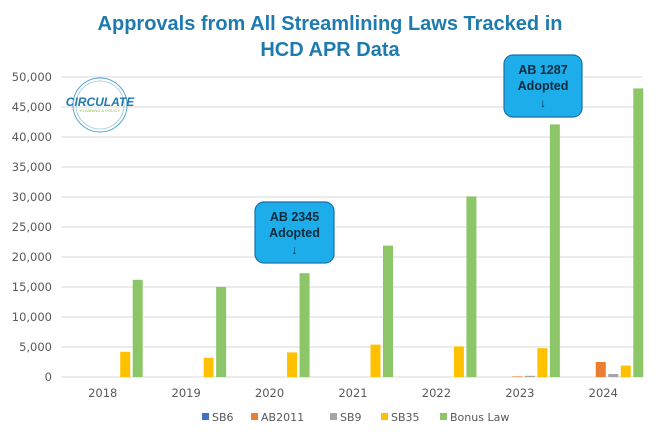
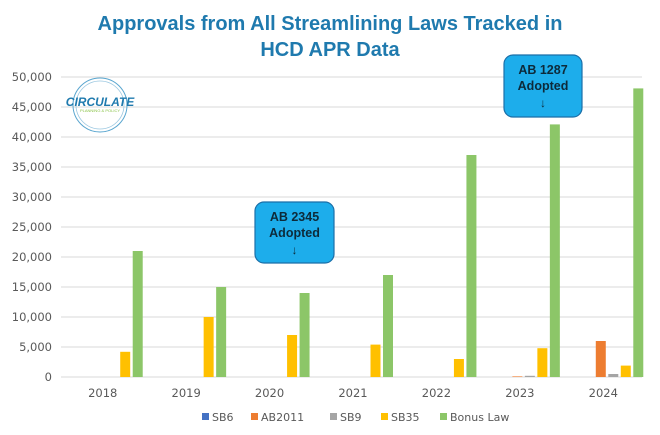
Bonus Law/2018: 16000 -> 21000
SB35/2019: 3000 -> 10000
SB35/2020: 4000 -> 7000
Bonus Law/2020: 17000 -> 14000
Bonus Law/2021: 22000 -> 17000
SB35/2022: 5000 -> 3000
Bonus Law/2022: 30000 -> 37000
AB2011/2024: 2000 -> 6000
